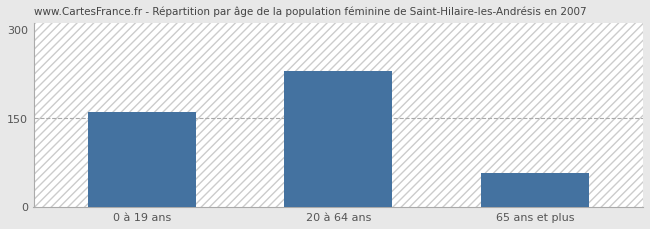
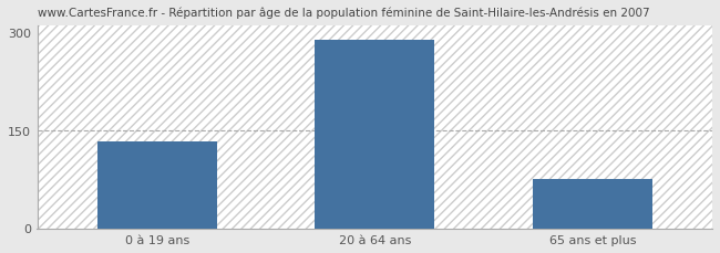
0 à 19 ans: 160 -> 133
20 à 64 ans: 228 -> 288
65 ans et plus: 56 -> 75
